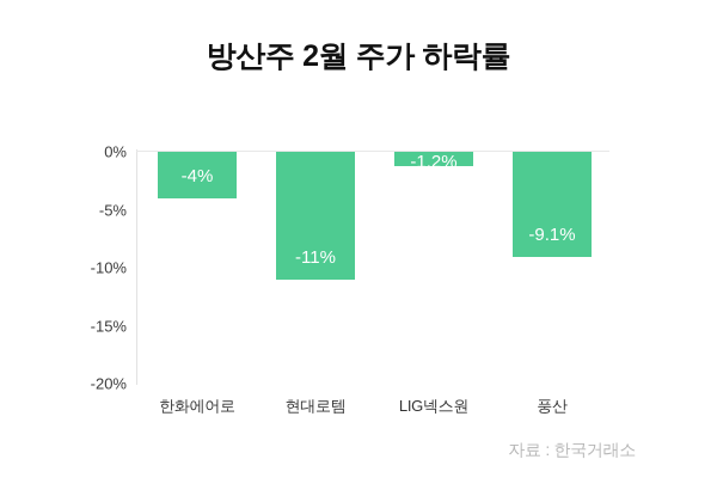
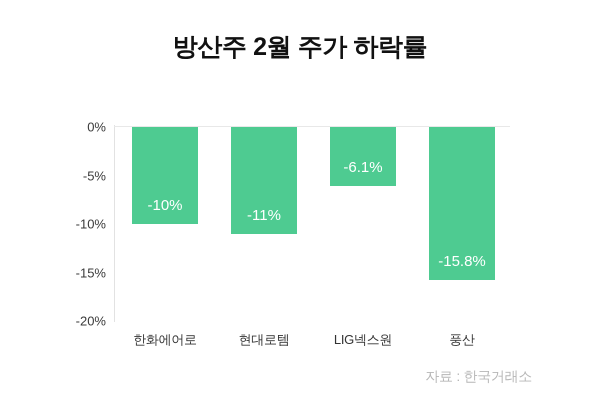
한화에어로: -4% -> -10%
LIG넥스원: -1.2% -> -6.1%
풍산: -9.1% -> -15.8%
